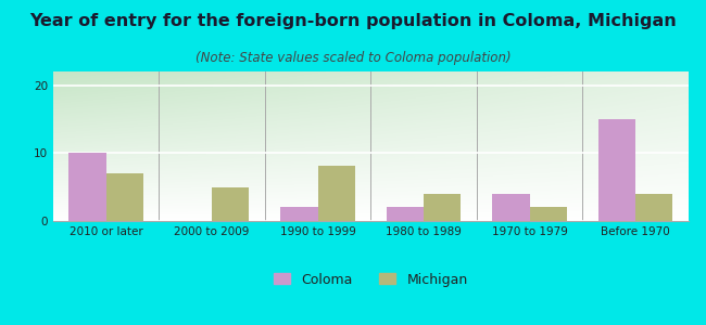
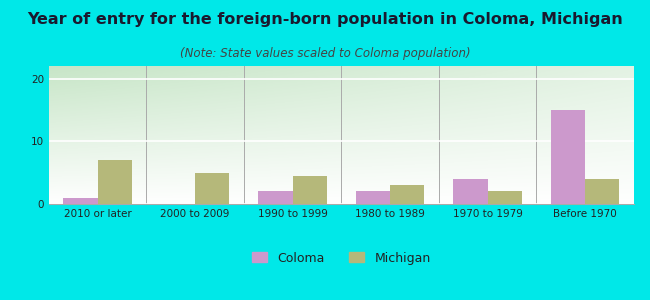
Coloma/2010 or later: 10 -> 1
Michigan/1990 to 1999: 8.2 -> 4.5
Michigan/1980 to 1989: 4.0 -> 3.0
